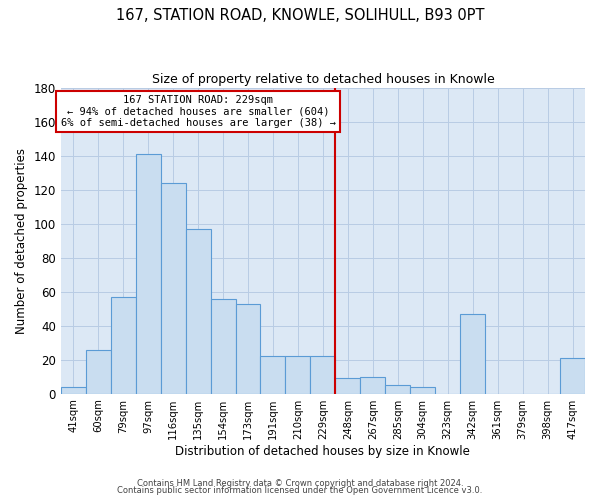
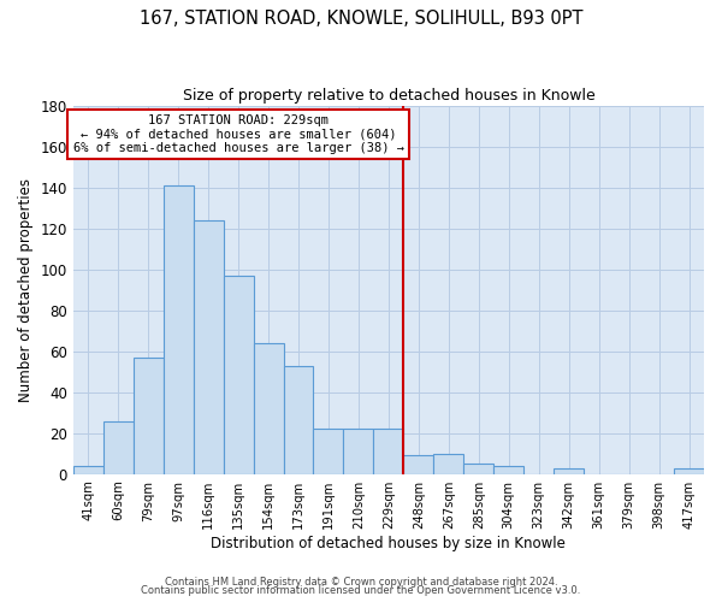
154sqm: 56 -> 64
342sqm: 47 -> 3
417sqm: 21 -> 3
